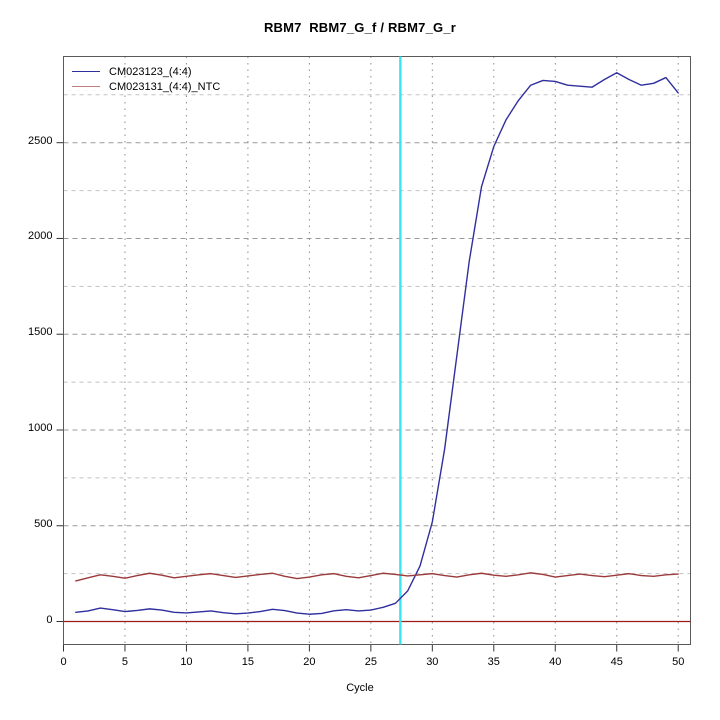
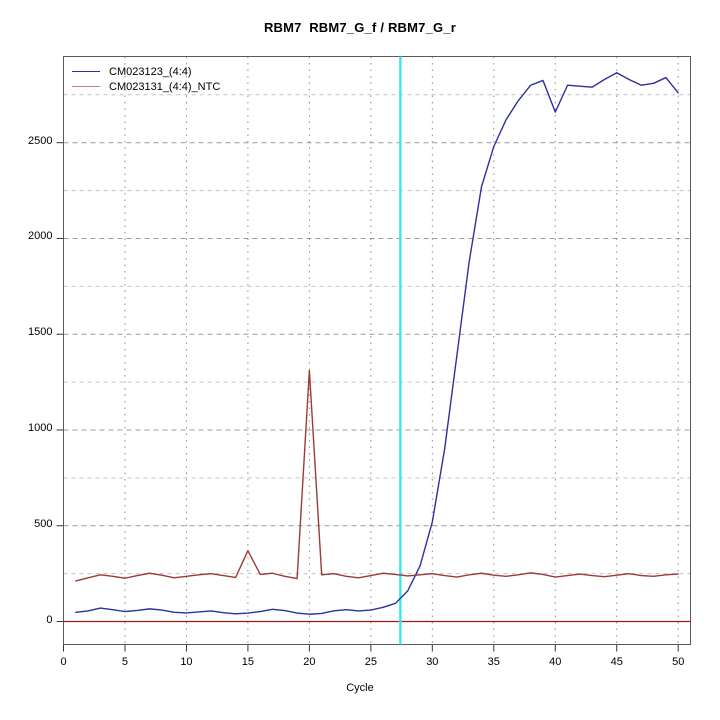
CM023131_(4:4)_NTC/15: 240 -> 370
CM023131_(4:4)_NTC/20: 230 -> 1310
CM023123_(4:4)/40: 2820 -> 2660
